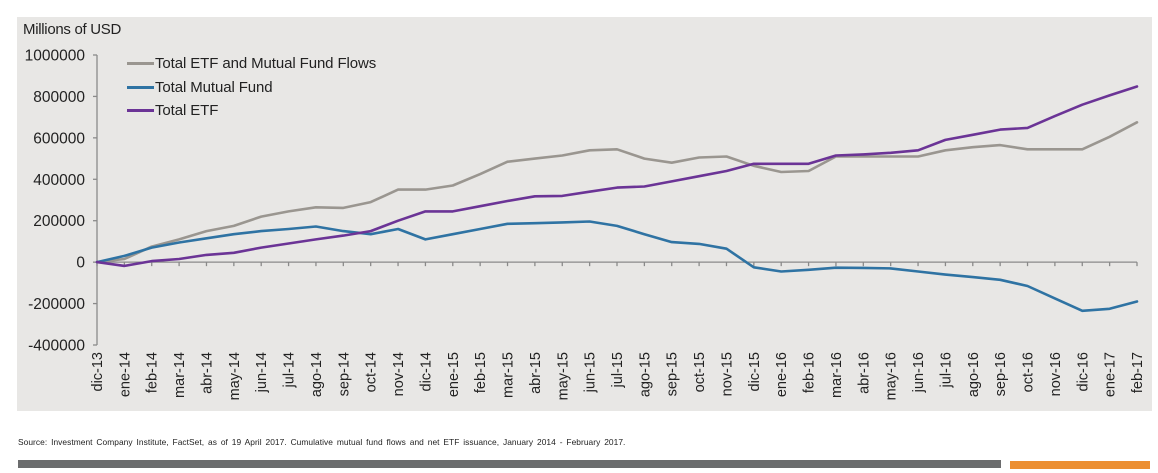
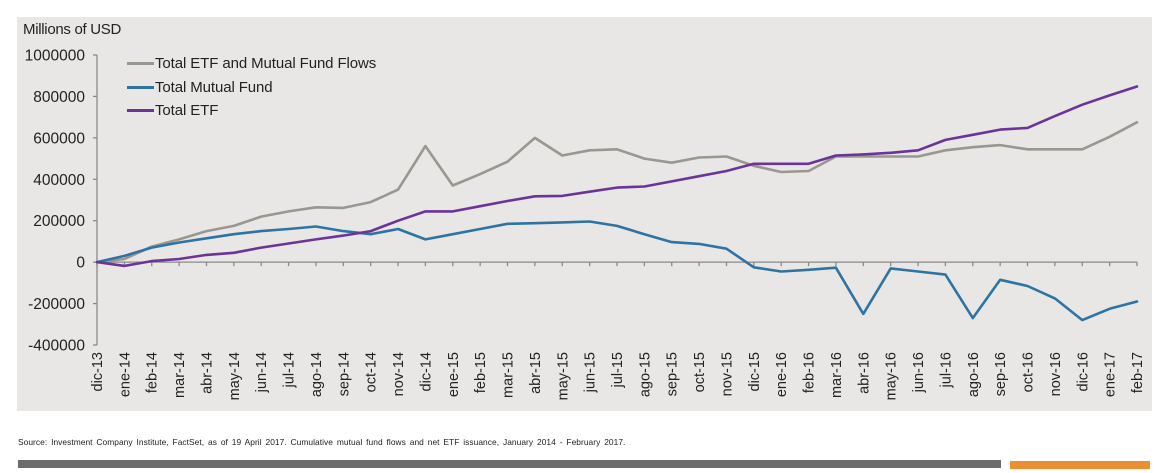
Total ETF and Mutual Fund Flows/dic-14: 350000 -> 560000
Total ETF and Mutual Fund Flows/abr-15: 500000 -> 600000
Total Mutual Fund/abr-16: -30000 -> -250000
Total Mutual Fund/ago-16: -70000 -> -270000
Total Mutual Fund/dic-16: -240000 -> -280000
